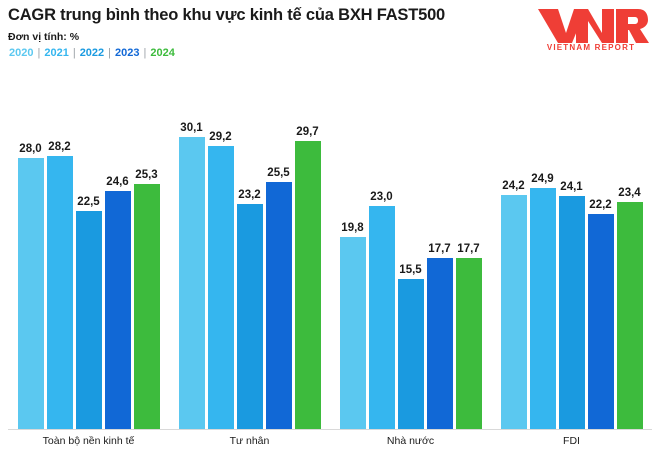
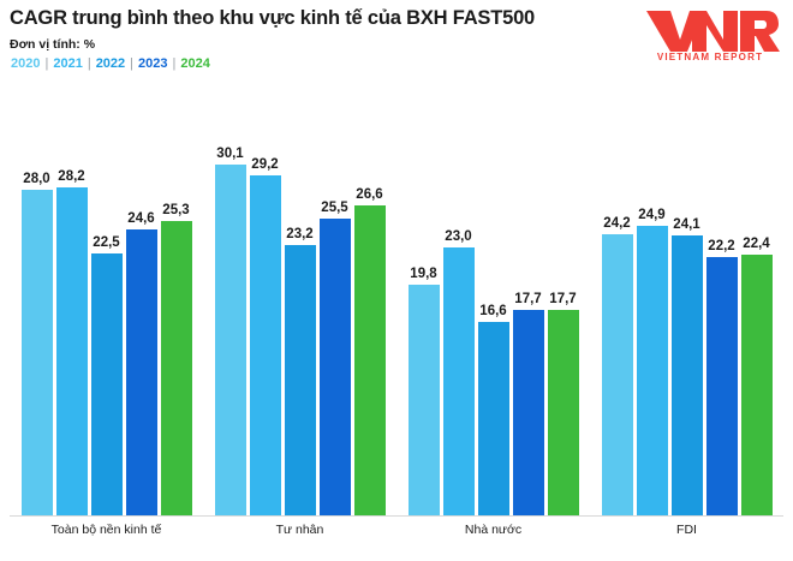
2024/Tư nhân: 29,7 -> 26,6
2022/Nhà nước: 15,5 -> 16,6
2024/FDI: 23,4 -> 22,4
